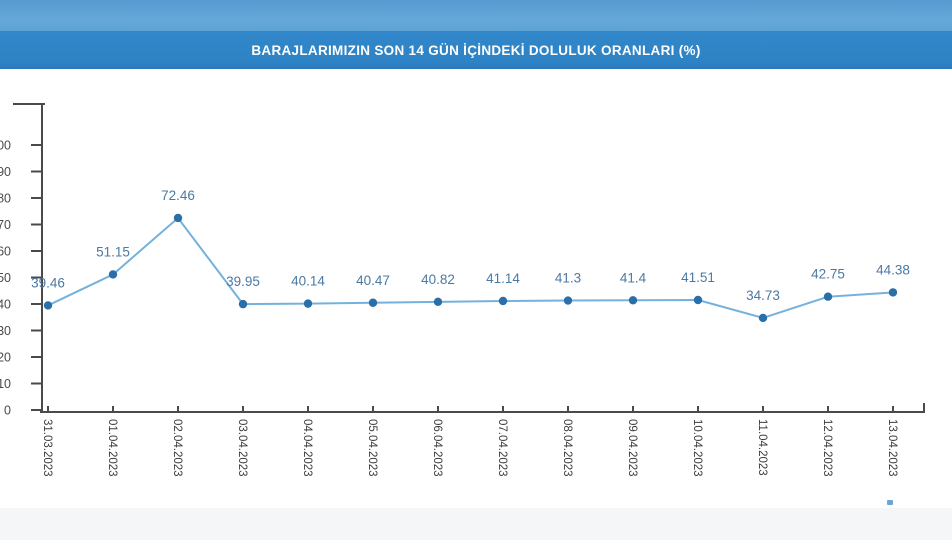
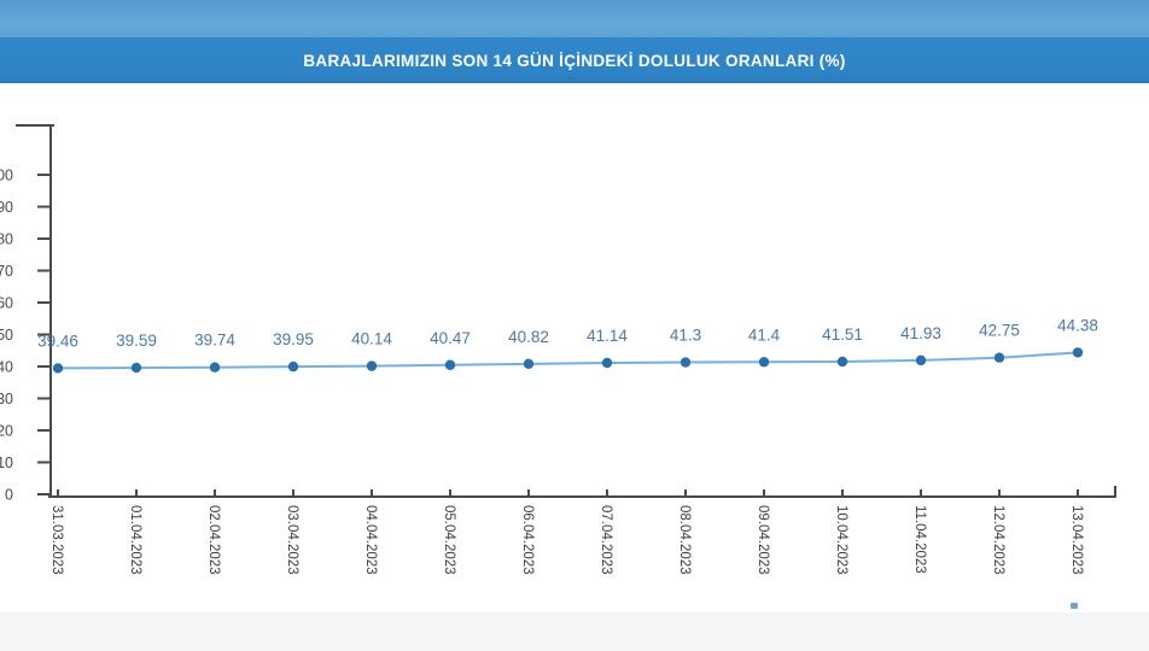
01.04.2023: 51.15 -> 39.59
02.04.2023: 72.46 -> 39.74
11.04.2023: 34.73 -> 41.93
